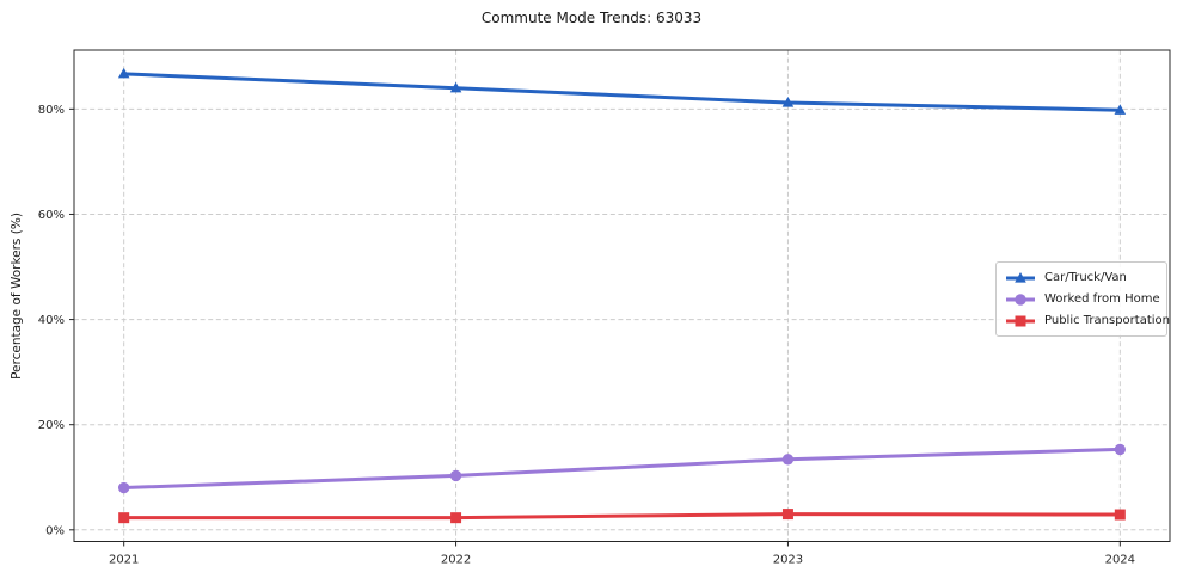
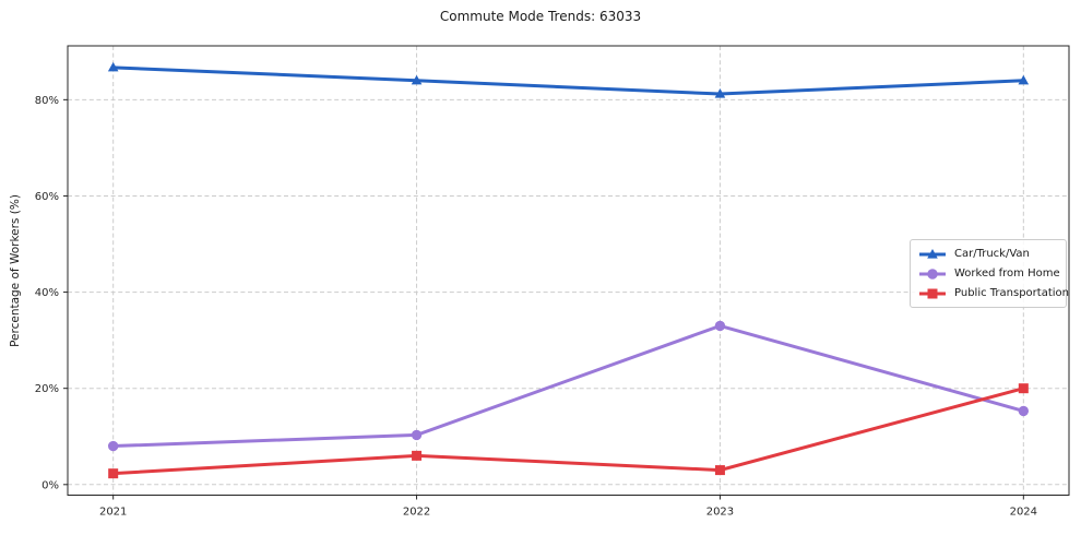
Public Transportation/2022: 2% -> 6%
Worked from Home/2023: 13% -> 33%
Car/Truck/Van/2024: 80% -> 84%
Public Transportation/2024: 3% -> 20%
